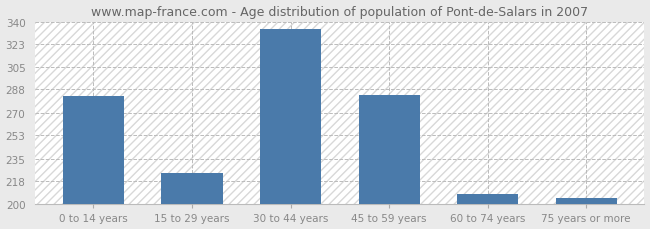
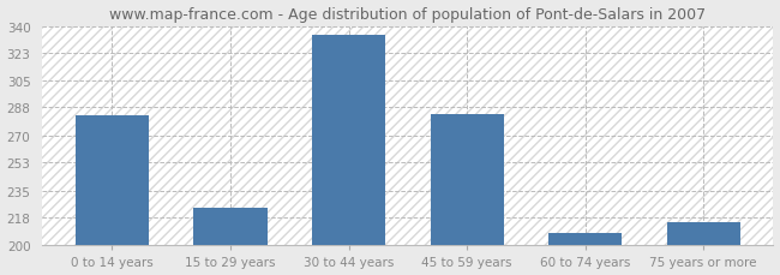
75 years or more: 205 -> 215
